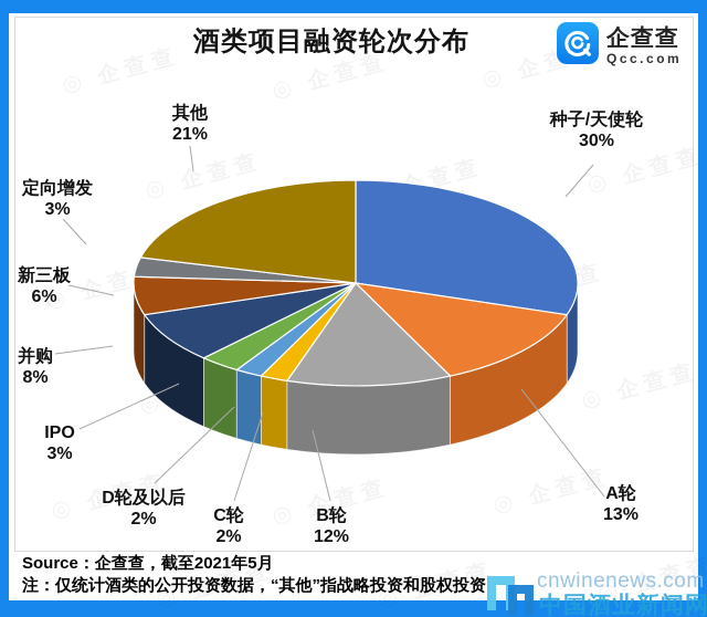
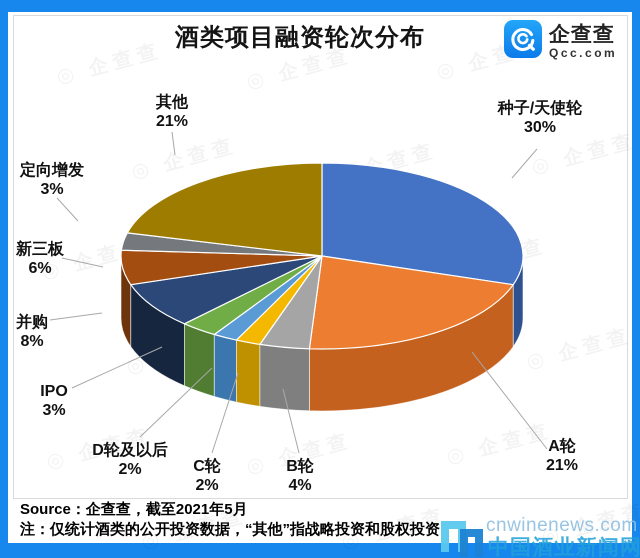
A轮: 13% -> 21%
B轮: 12% -> 4%
